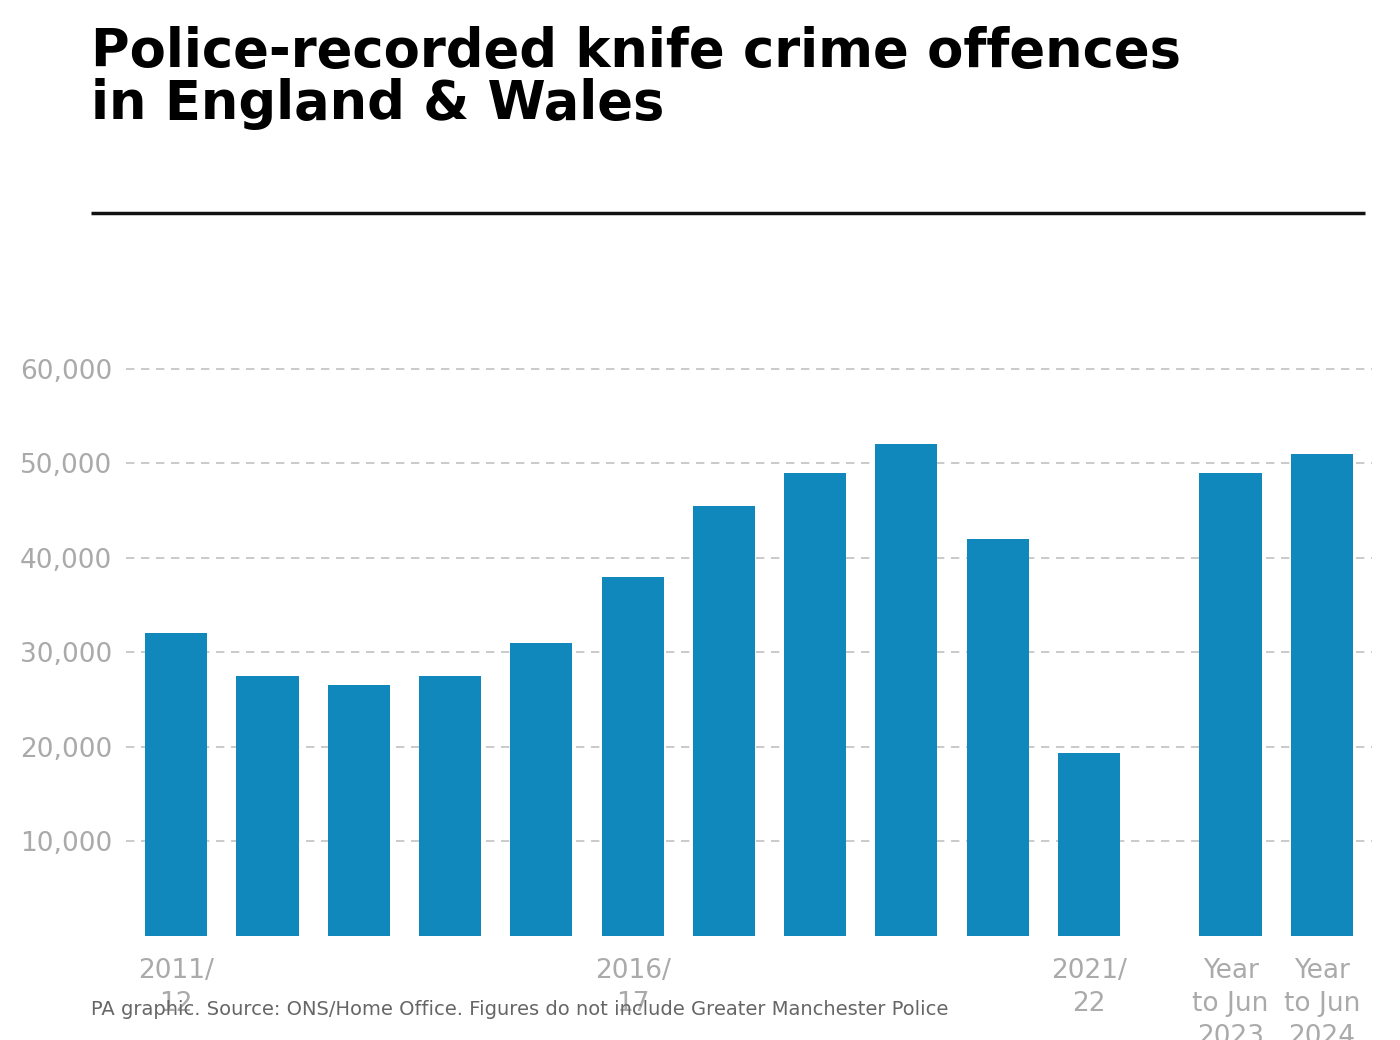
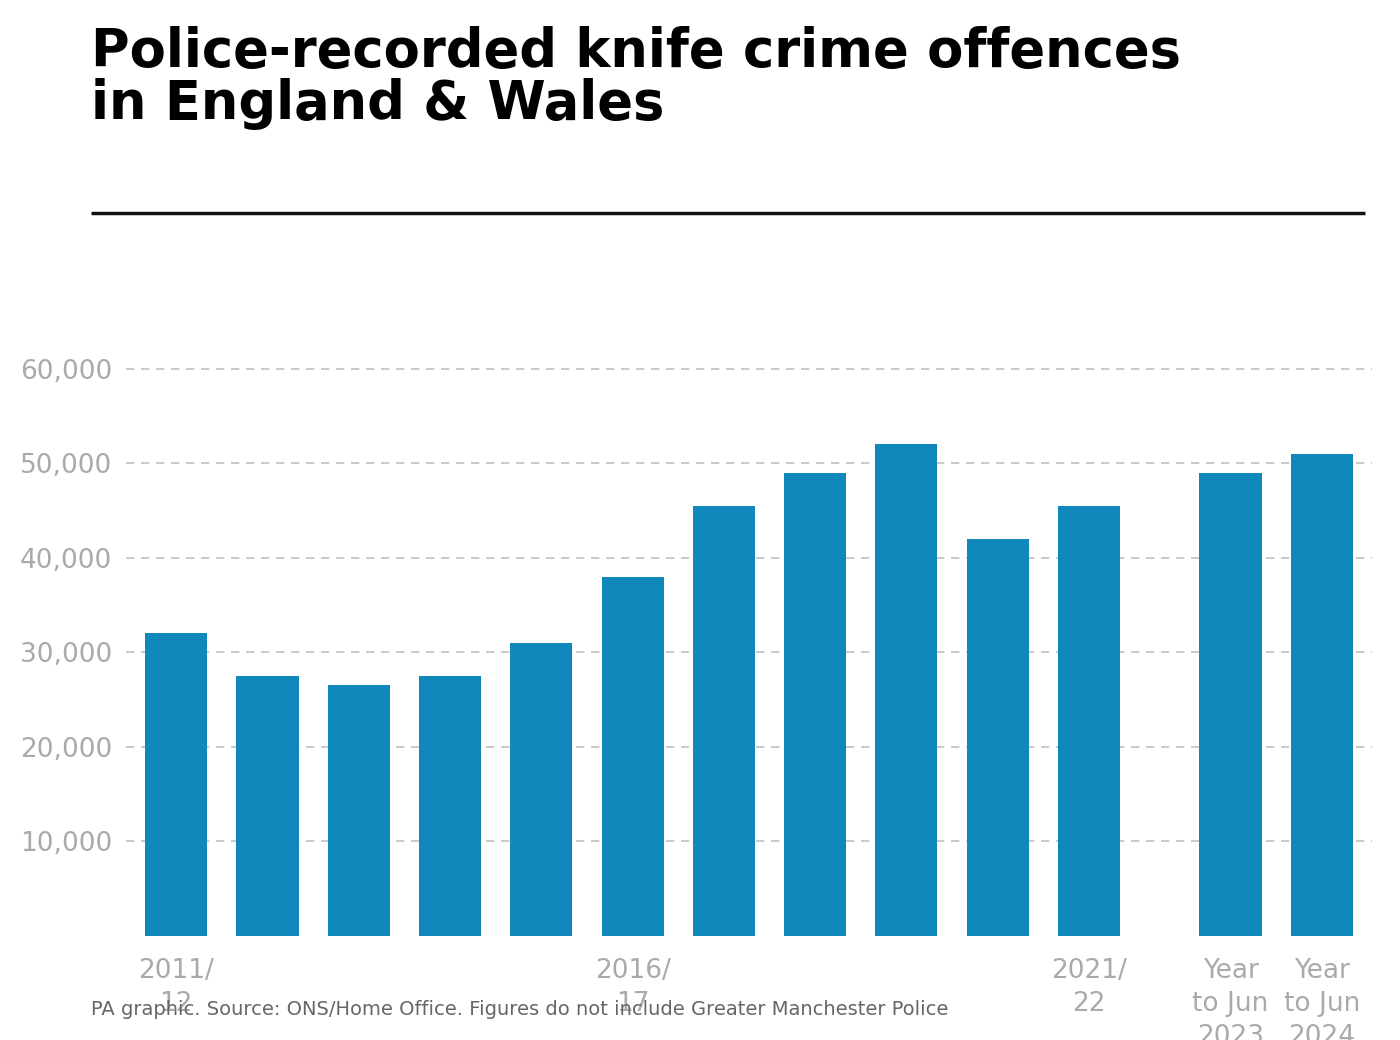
2021/ 22: 19,400 -> 45,500
